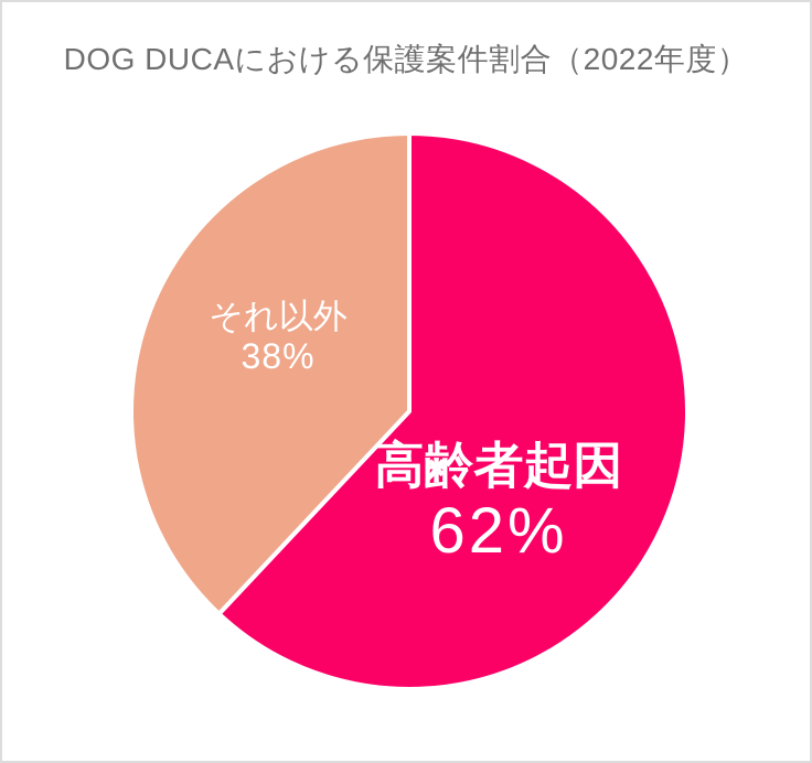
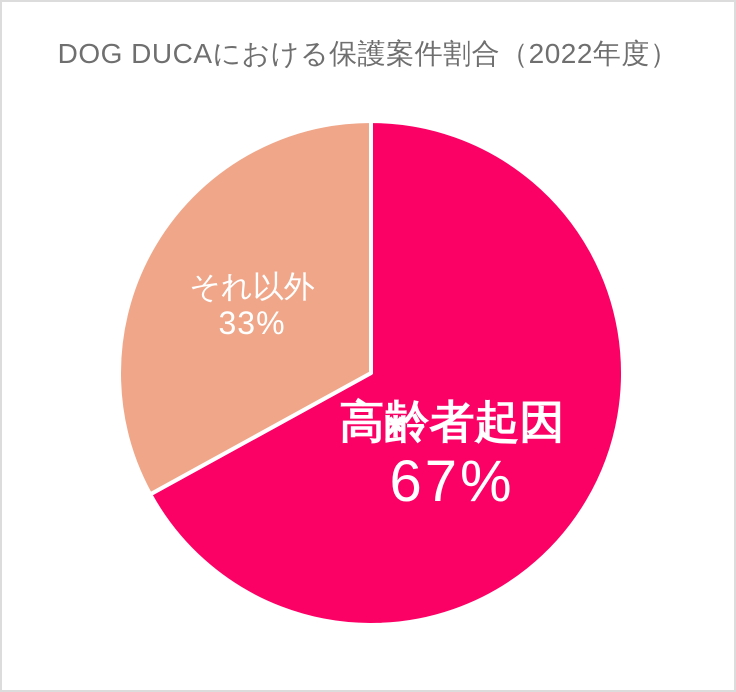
高齢者起因: 62% -> 67%
それ以外: 38% -> 33%
